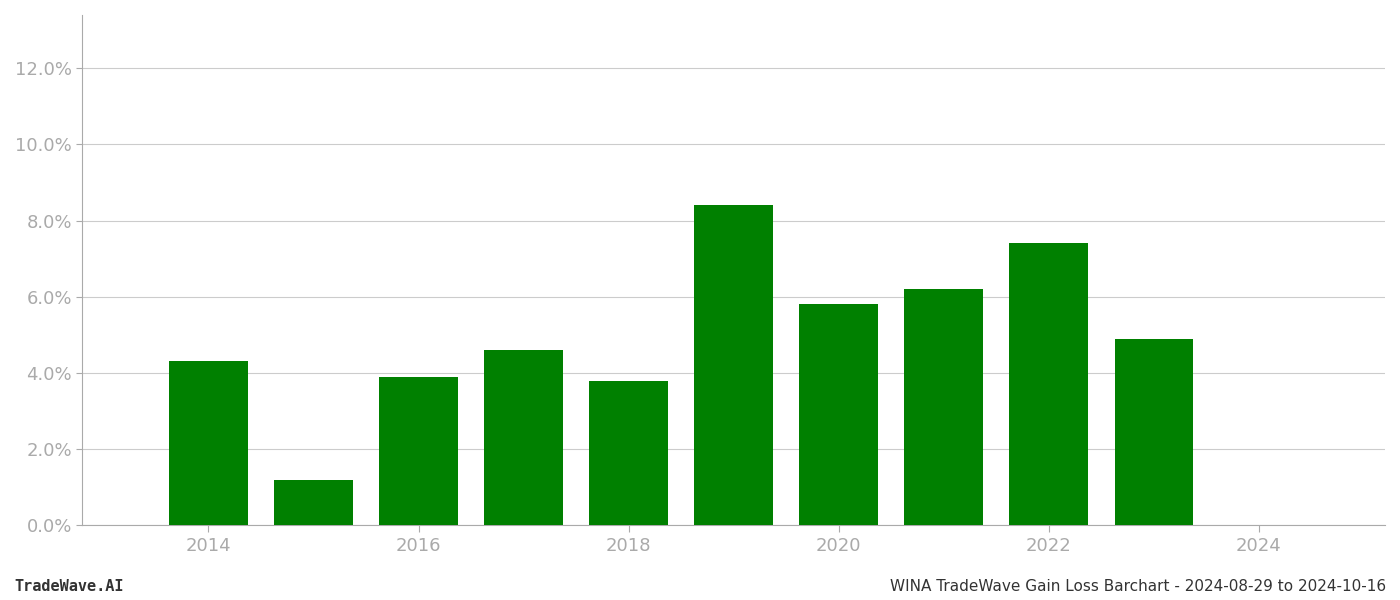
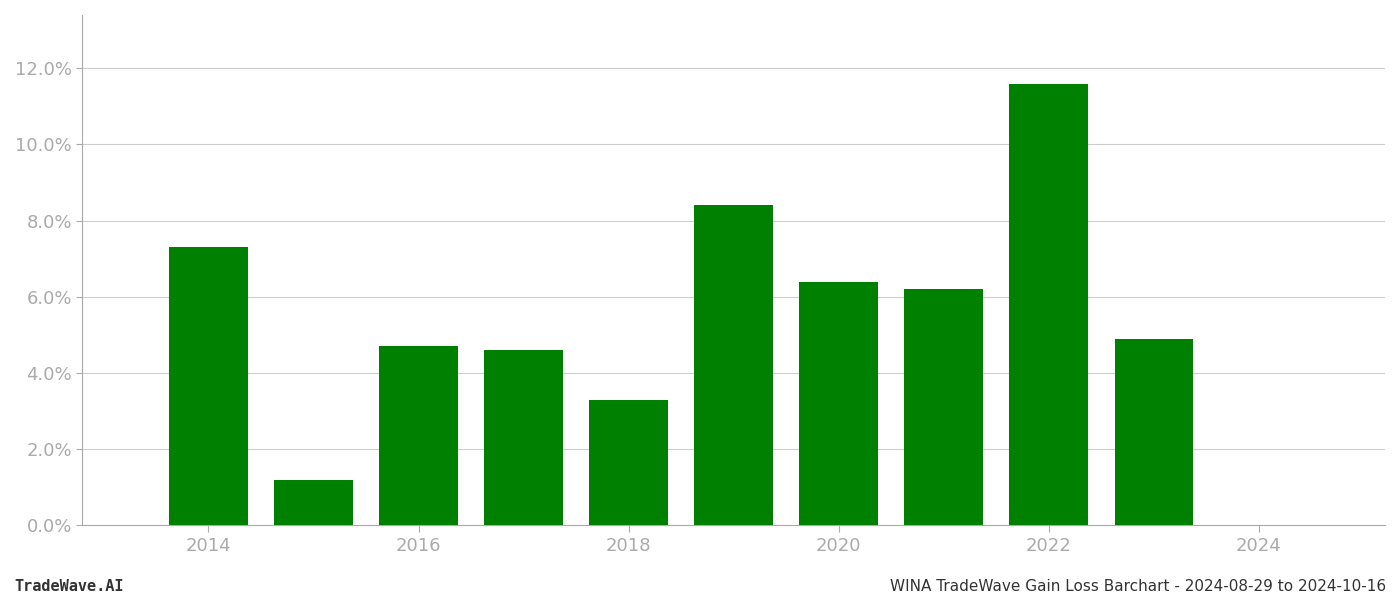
2014: 4.3% -> 7.3%
2016: 3.9% -> 4.7%
2018: 3.8% -> 3.3%
2020: 5.8% -> 6.4%
2022: 7.4% -> 11.6%
